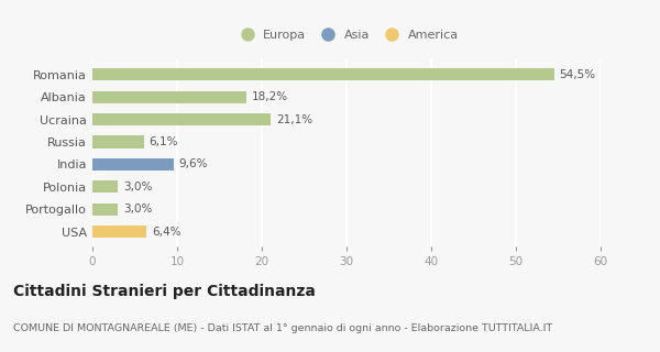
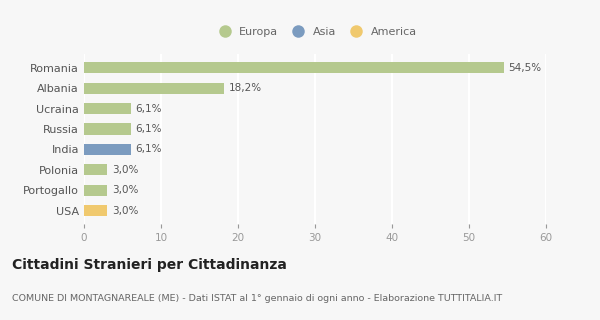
Ucraina: 21,1% -> 6,1%
India: 9,6% -> 6,1%
USA: 6,4% -> 3,0%
